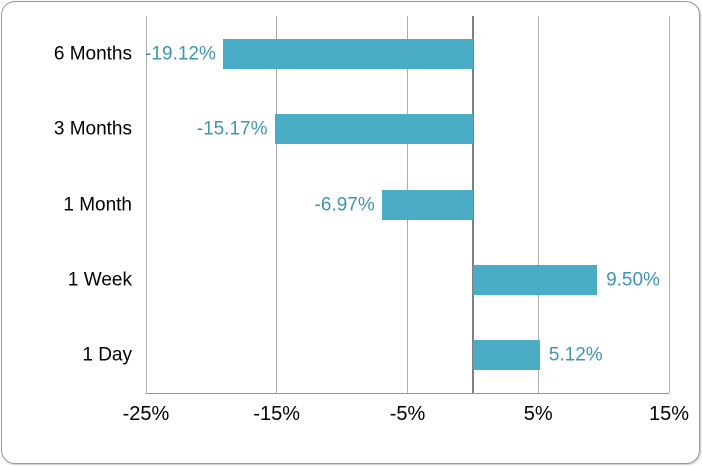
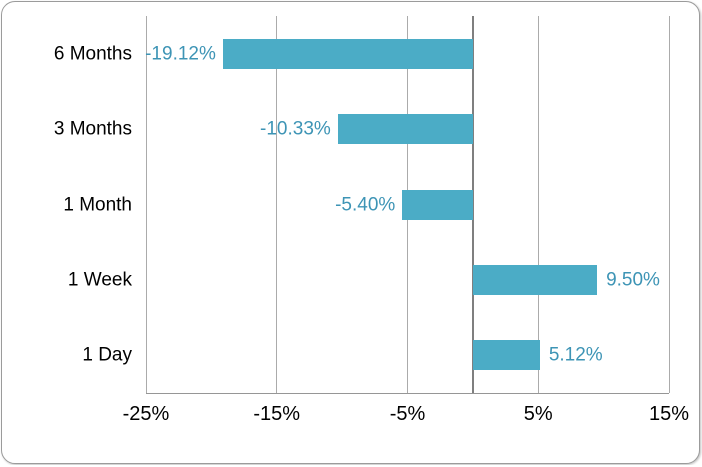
3 Months: -15.17% -> -10.33%
1 Month: -6.97% -> -5.40%
